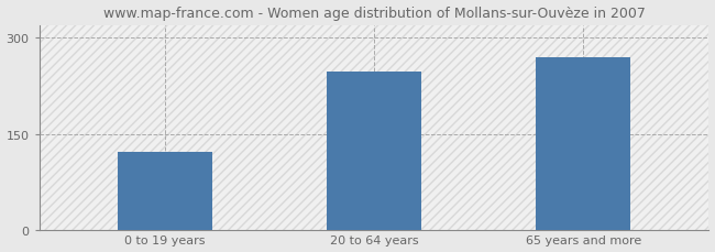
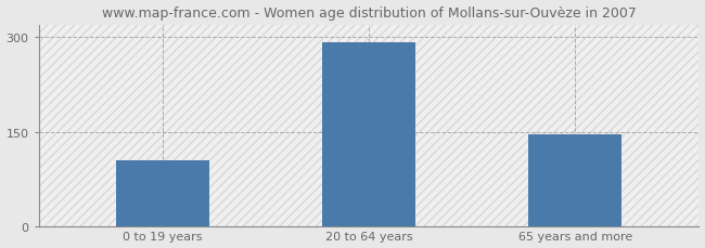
0 to 19 years: 122 -> 105
20 to 64 years: 248 -> 293
65 years and more: 270 -> 145
